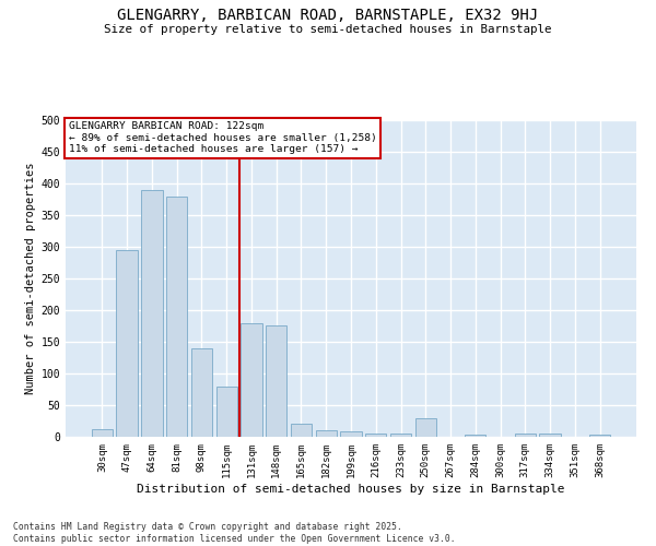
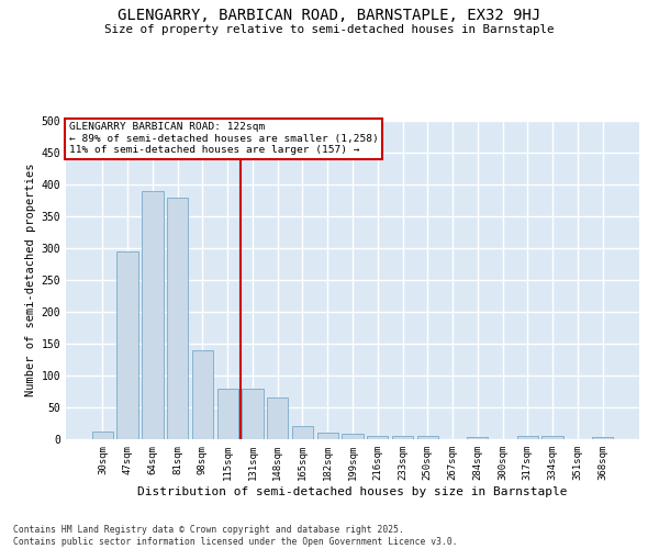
131sqm: 180 -> 80
148sqm: 176 -> 65
250sqm: 30 -> 5
